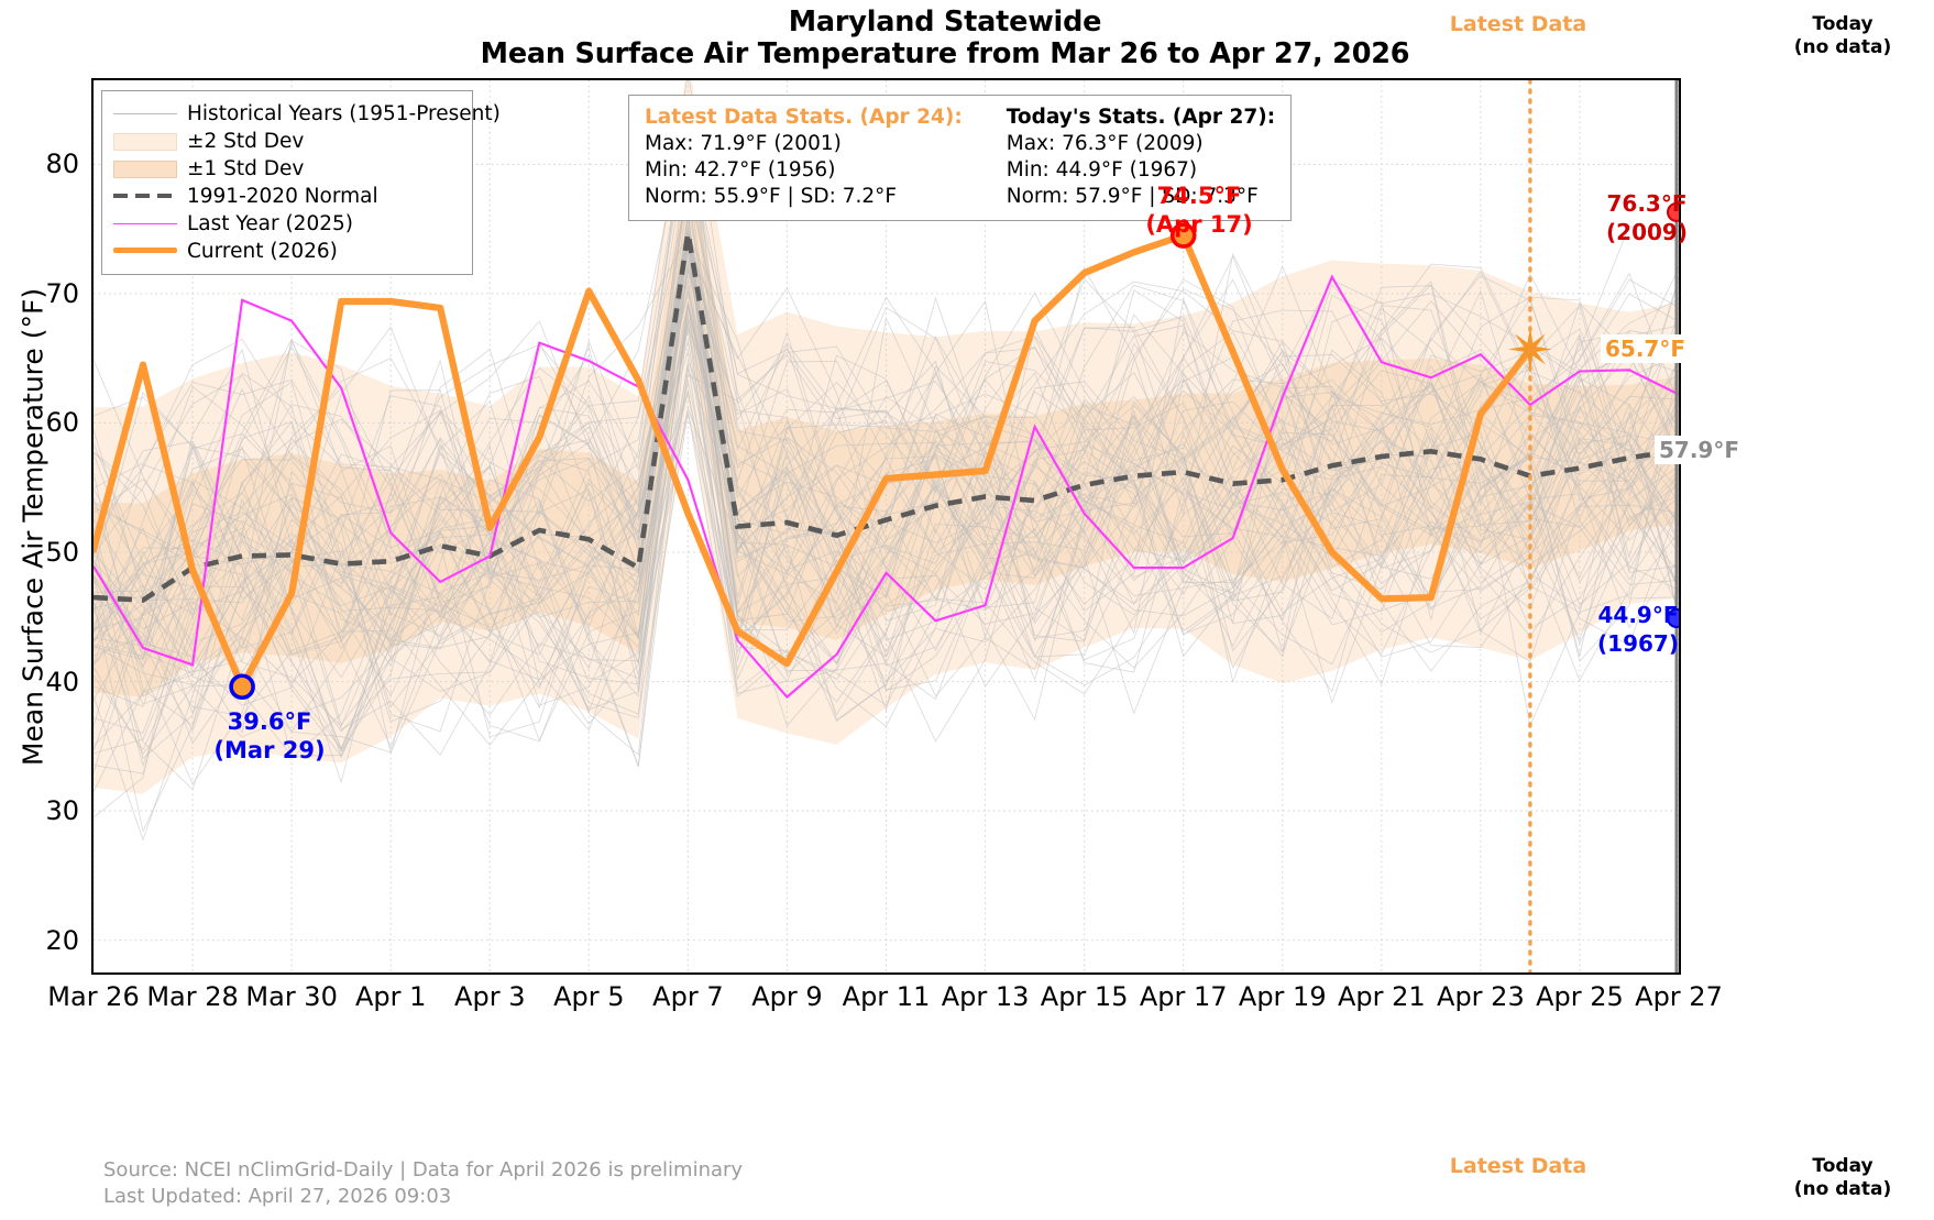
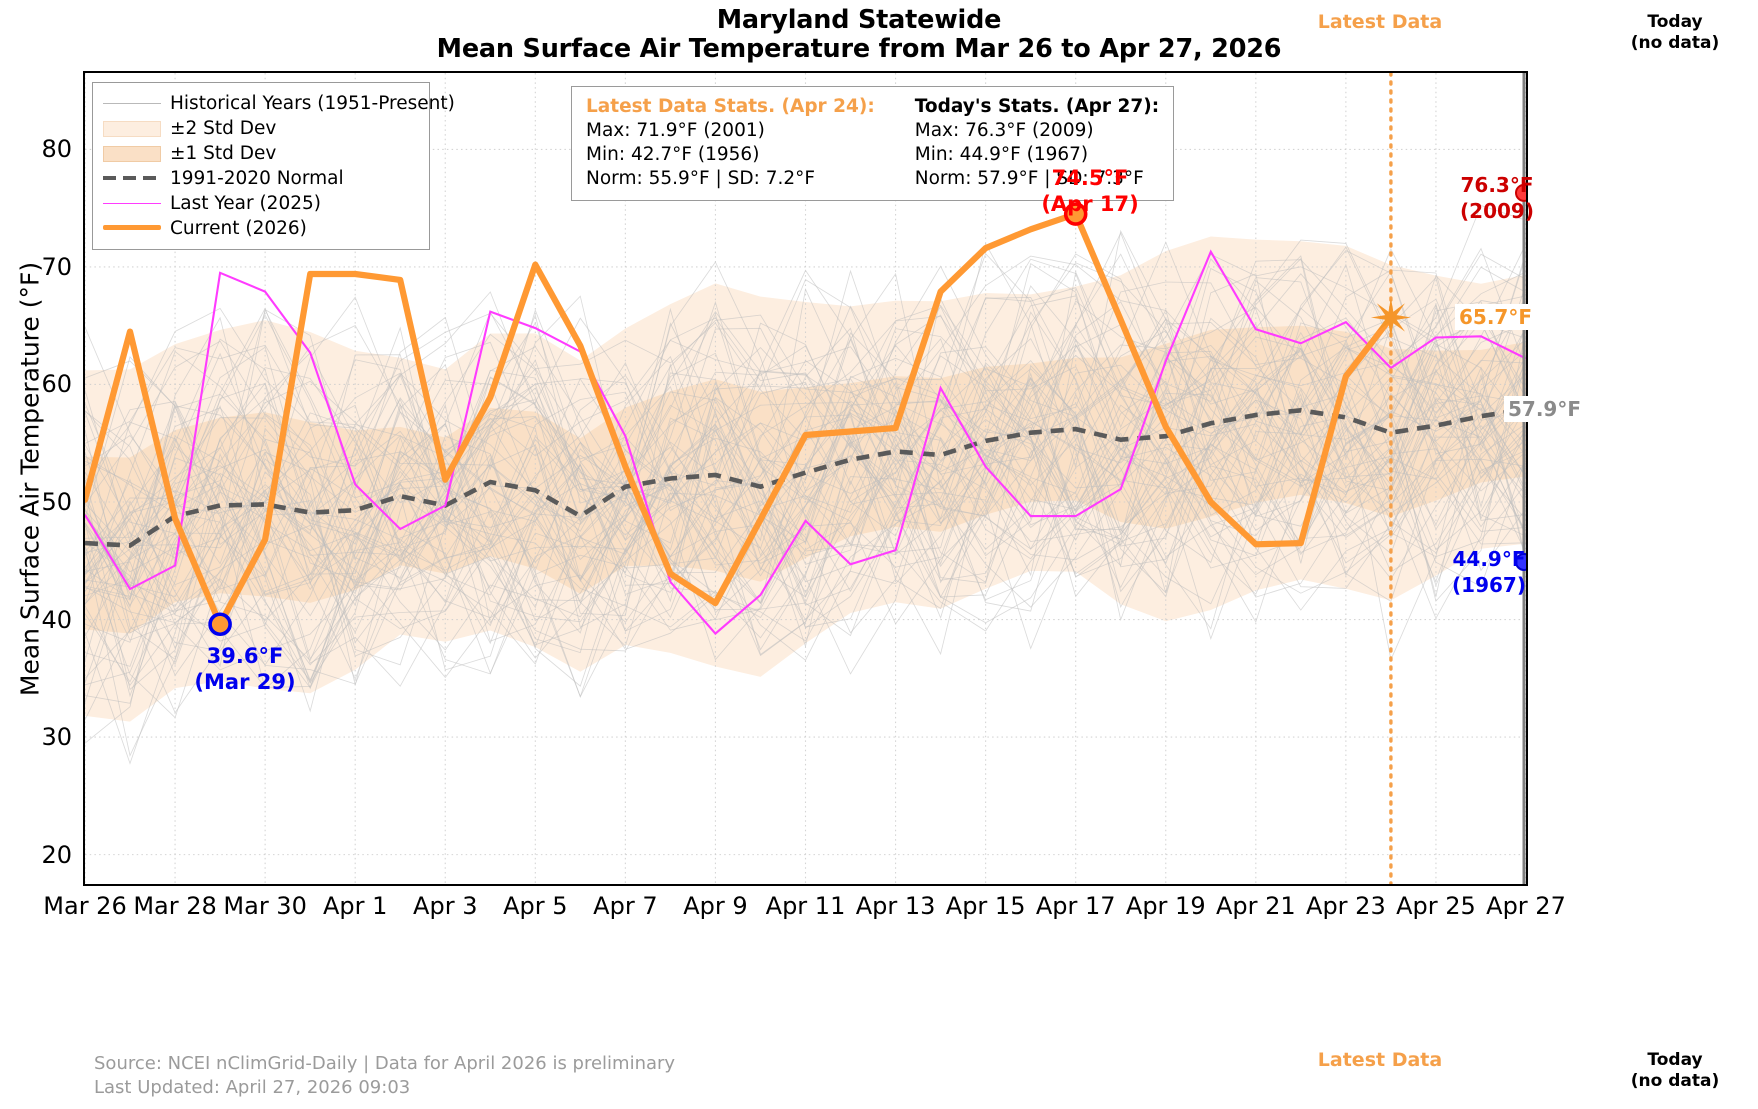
Last Year (2025)/Mar 28: 41.3 -> 44.6
1991-2020 Normal/Apr 7: 74.7 -> 51.3
